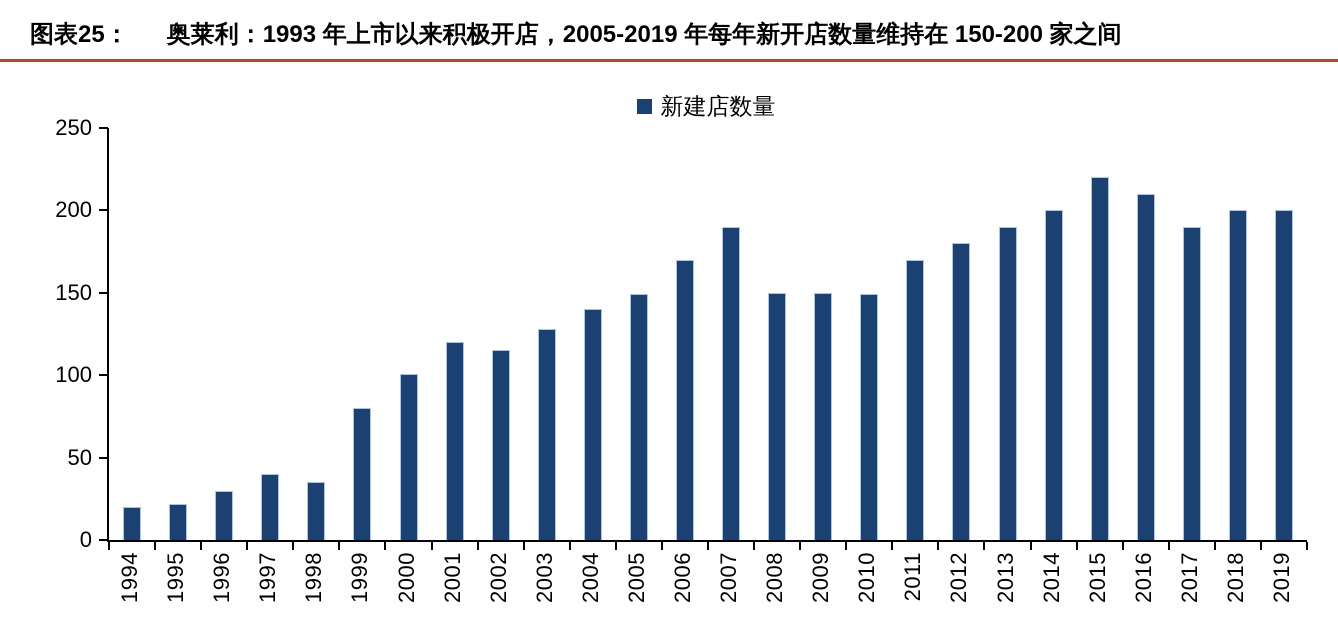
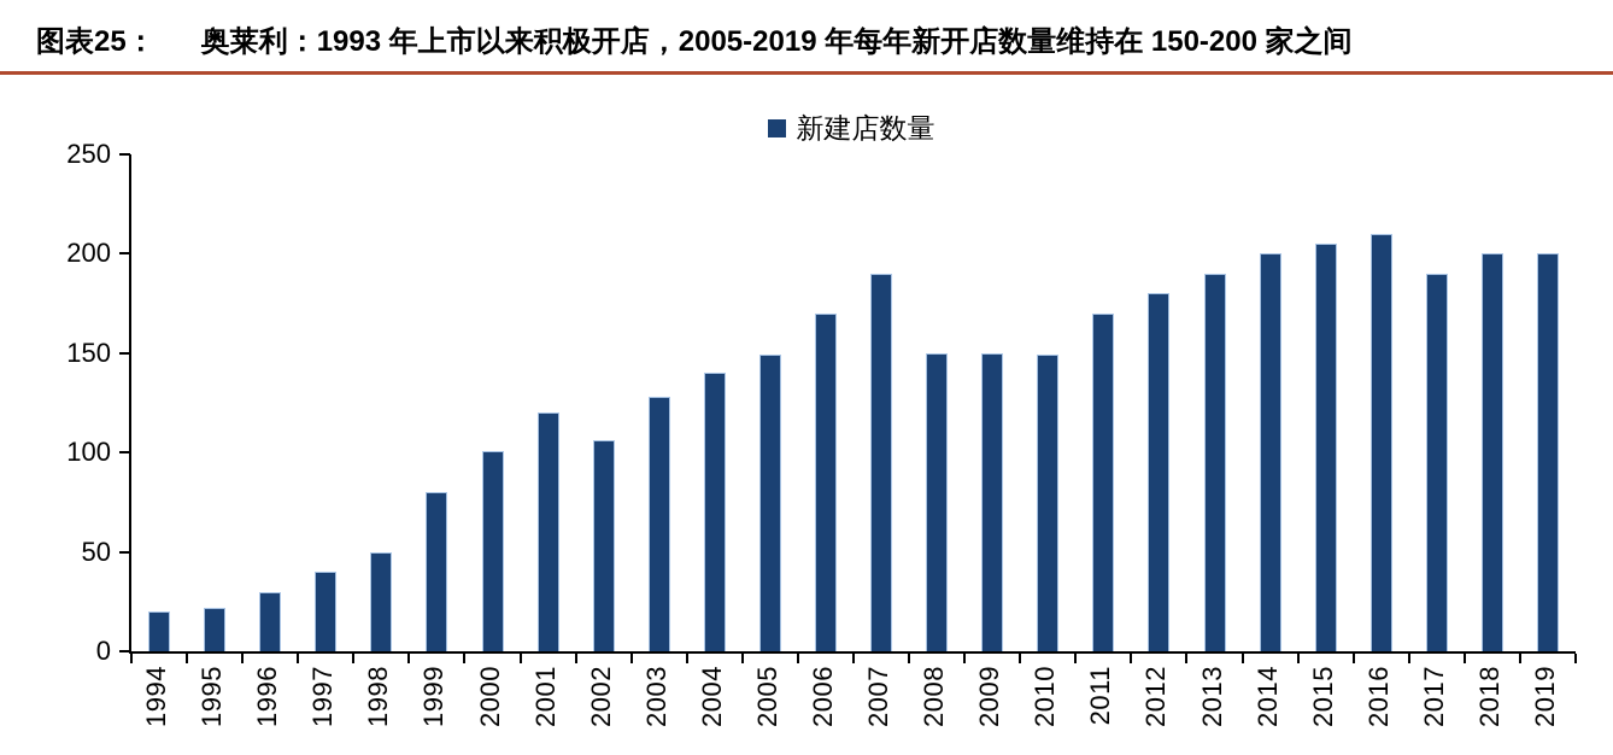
1998: 35 -> 50
2002: 115 -> 106
2015: 220 -> 205
